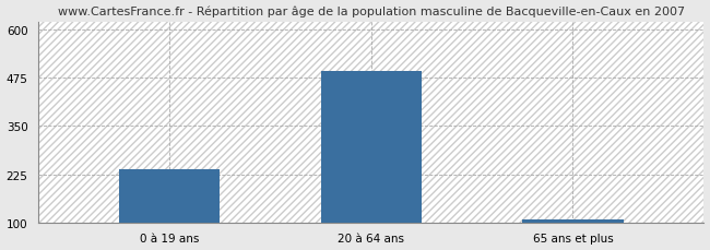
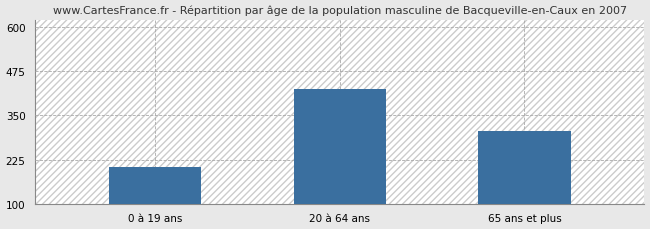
0 à 19 ans: 237 -> 205
20 à 64 ans: 493 -> 425
65 ans et plus: 108 -> 305
